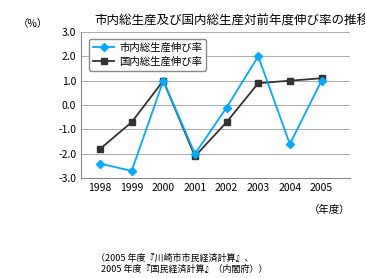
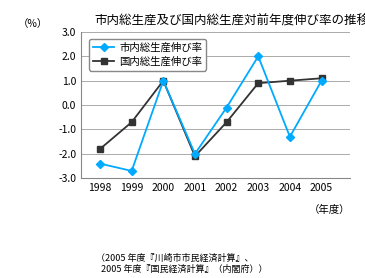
市内総生産伸び率/2004: -1.6 -> -1.3
